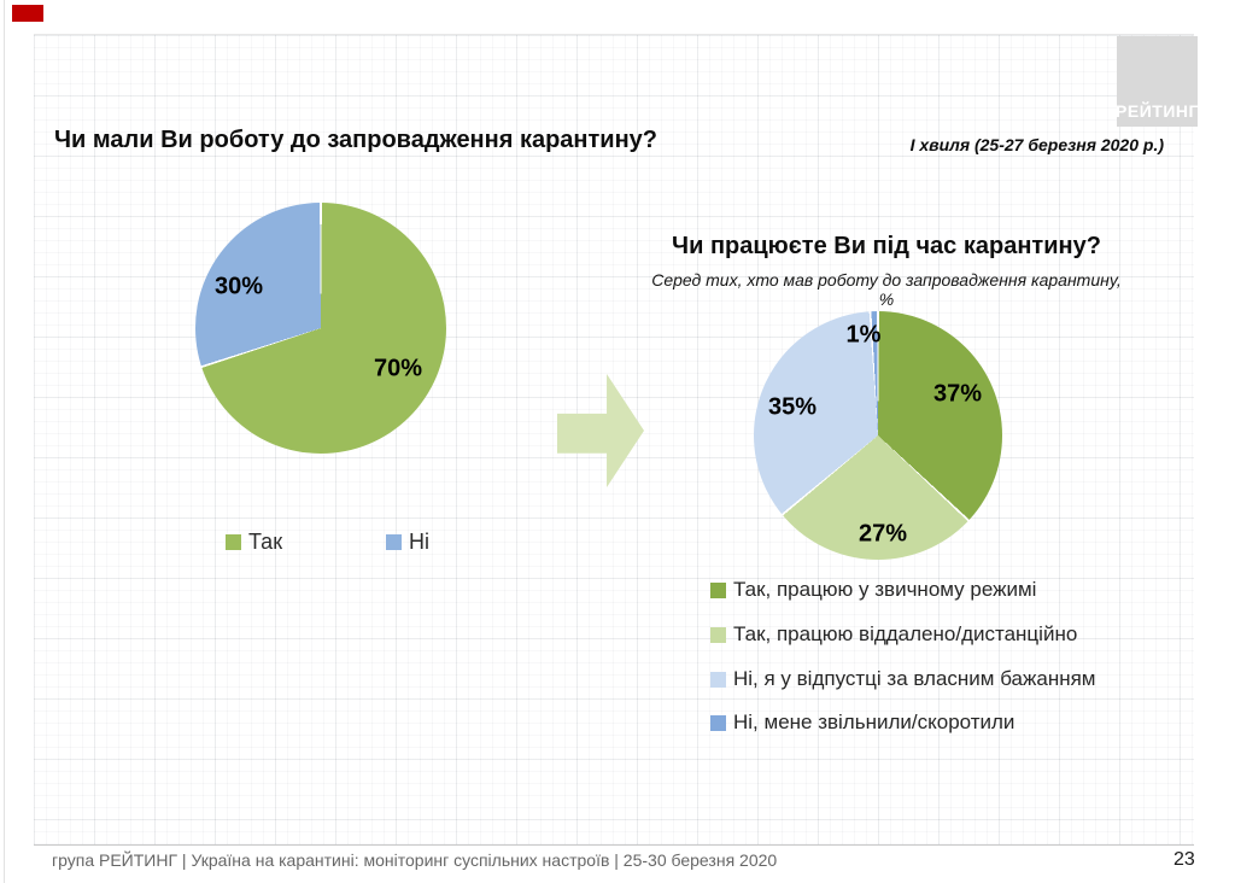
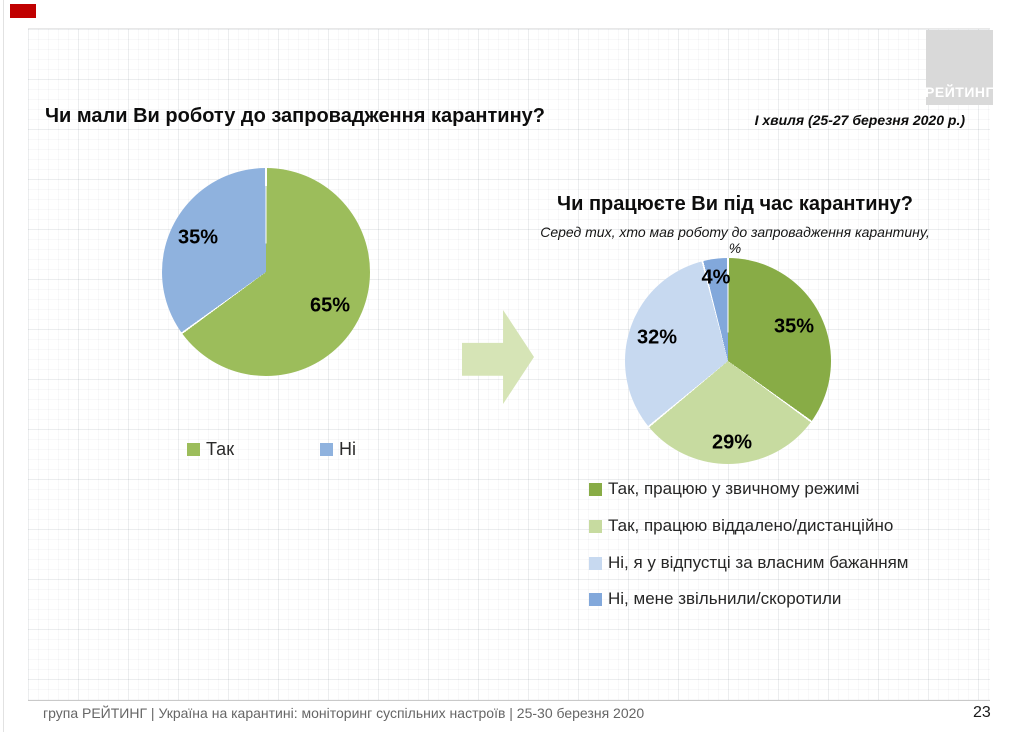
Чи мали Ви роботу до запровадження карантину?/Так: 70% -> 65%
Чи мали Ви роботу до запровадження карантину?/Ні: 30% -> 35%
Чи працюєте Ви під час карантину?/Так, працюю у звичному режимі: 37% -> 35%
Чи працюєте Ви під час карантину?/Так, працюю віддалено/дистанційно: 27% -> 29%
Чи працюєте Ви під час карантину?/Ні, я у відпустці за власним бажанням: 35% -> 32%
Чи працюєте Ви під час карантину?/Ні, мене звільнили/скоротили: 1% -> 4%
